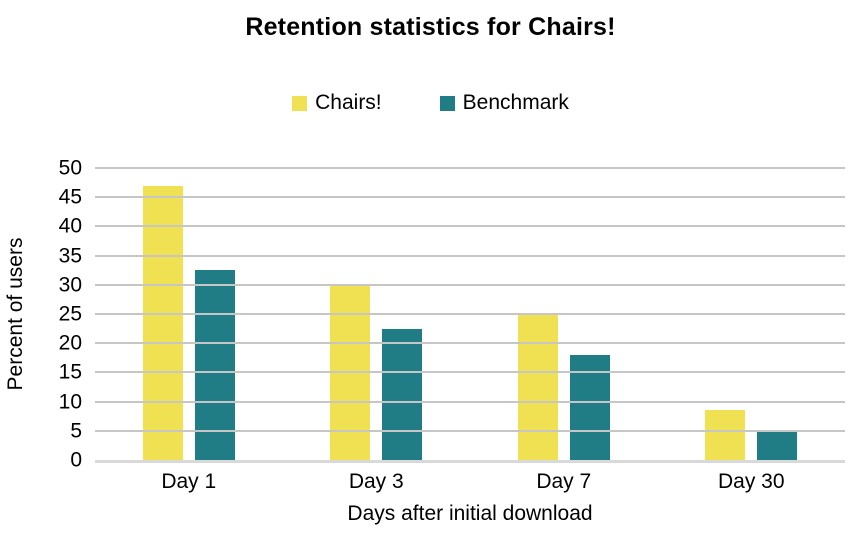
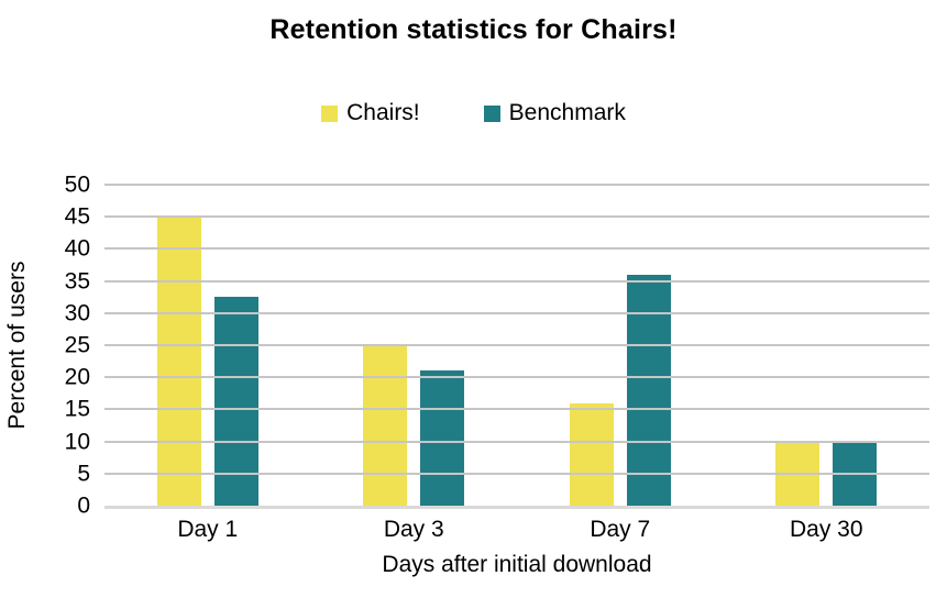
Chairs!/Day 1: 47 -> 45
Chairs!/Day 3: 30 -> 25
Benchmark/Day 3: 22 -> 21
Chairs!/Day 7: 25 -> 16
Benchmark/Day 7: 18 -> 36
Chairs!/Day 30: 8 -> 10
Benchmark/Day 30: 5 -> 10
